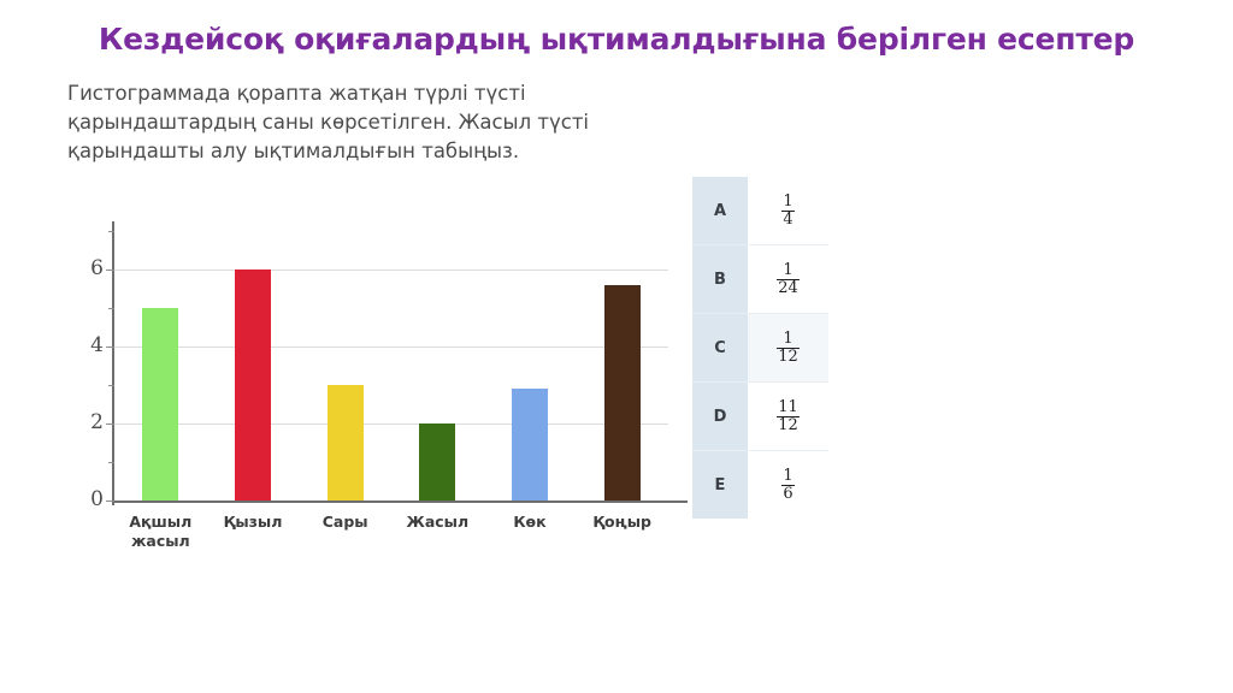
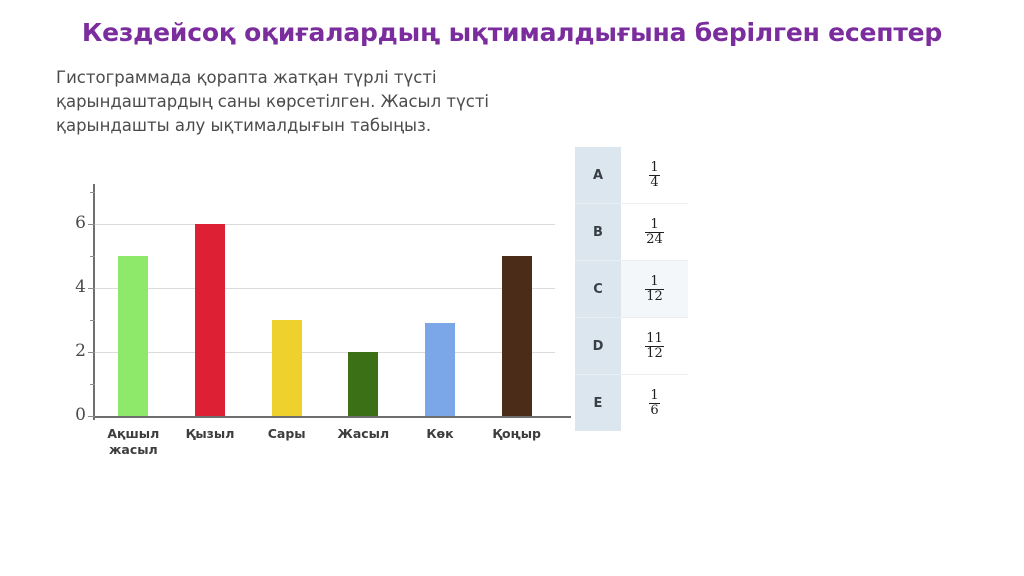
Қоңыр: 5.6 -> 5.0
